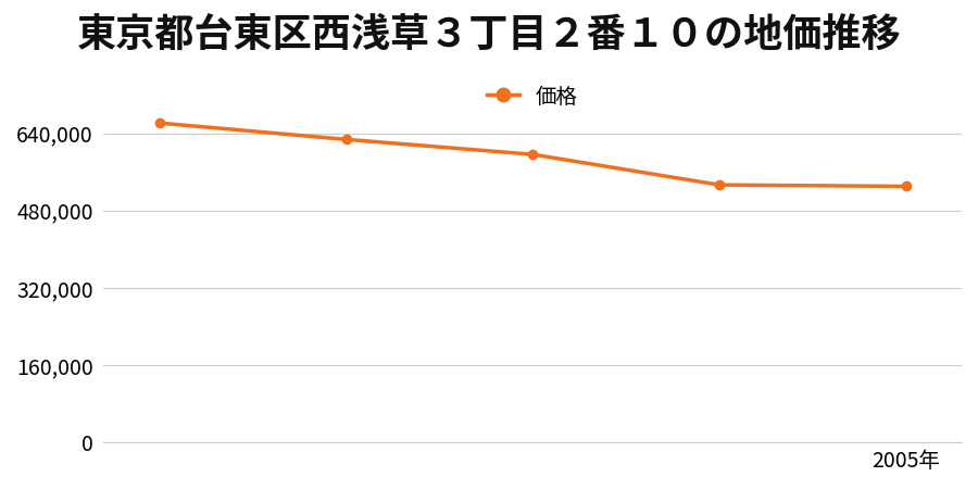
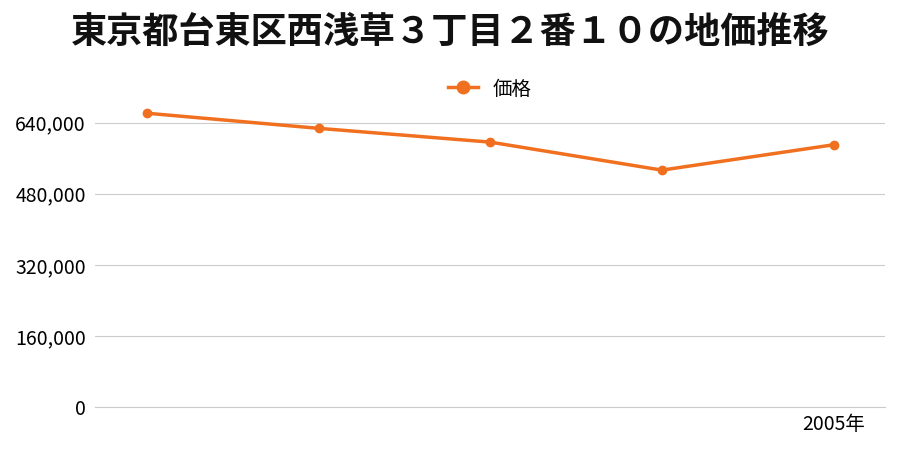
2005年: 530,000 -> 590,000
